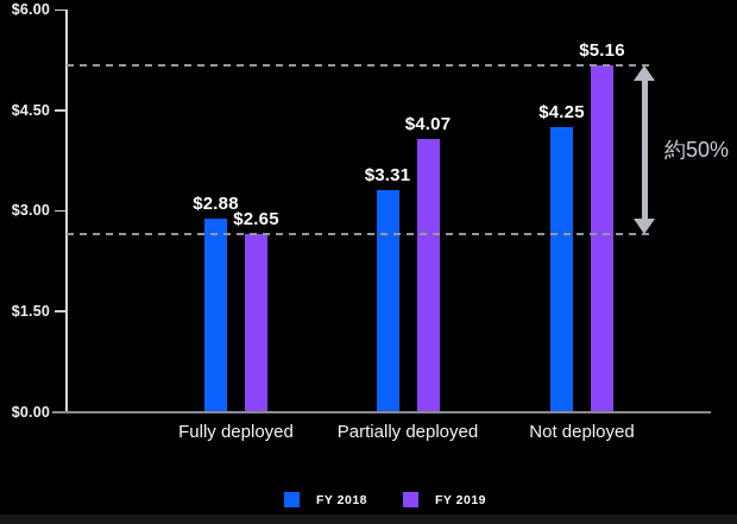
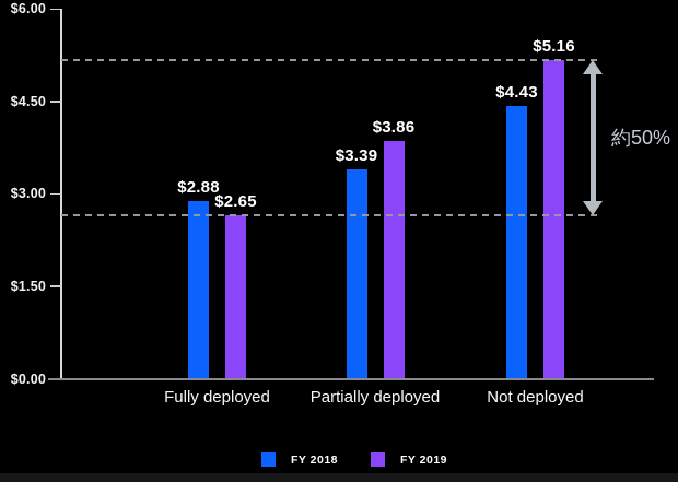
FY 2018/Partially deployed: $3.31 -> $3.39
FY 2019/Partially deployed: $4.07 -> $3.86
FY 2018/Not deployed: $4.25 -> $4.43
